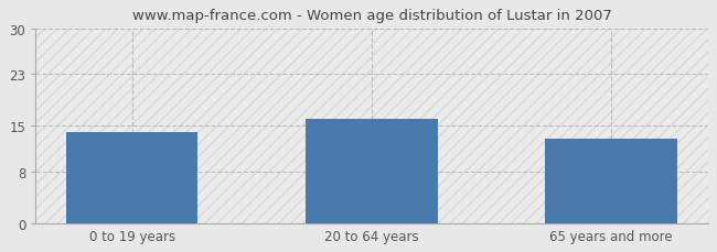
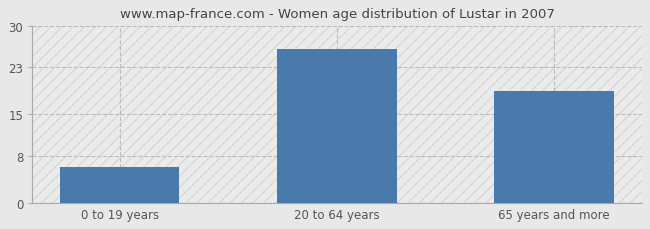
0 to 19 years: 14 -> 6
20 to 64 years: 16 -> 26
65 years and more: 13 -> 19
